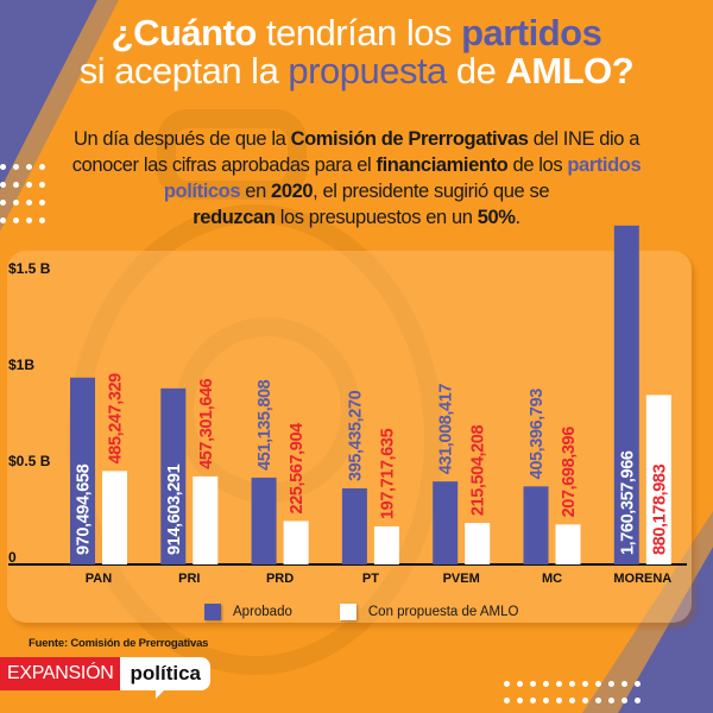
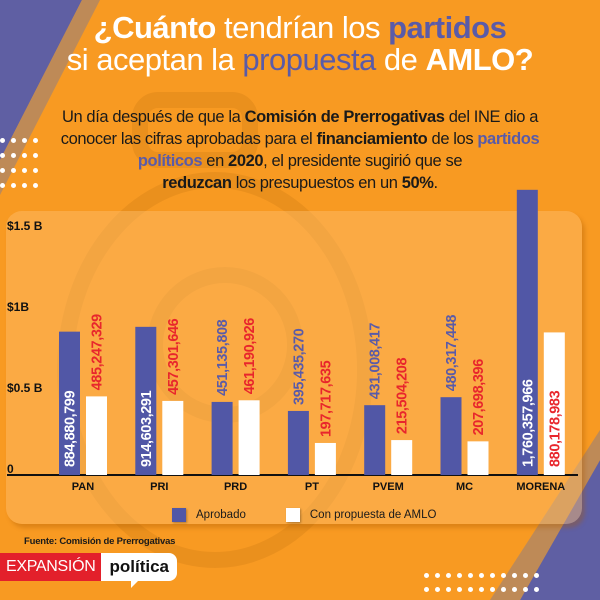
Aprobado/PAN: 970,494,658 -> 884,880,799
Con propuesta de AMLO/PRD: 225,567,904 -> 461,190,926
Aprobado/MC: 405,396,793 -> 480,317,448
